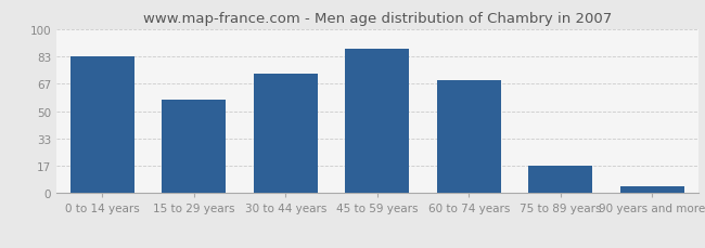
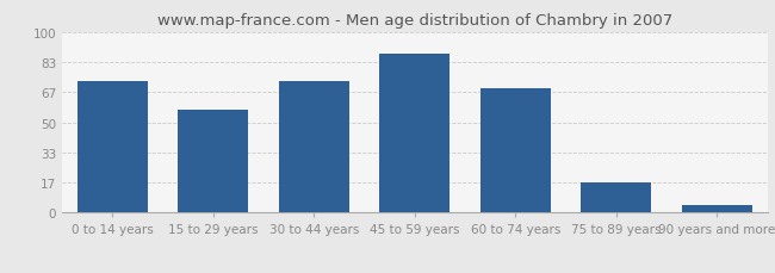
0 to 14 years: 83 -> 73
